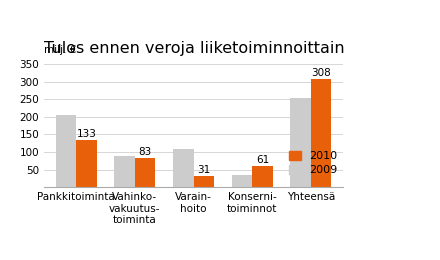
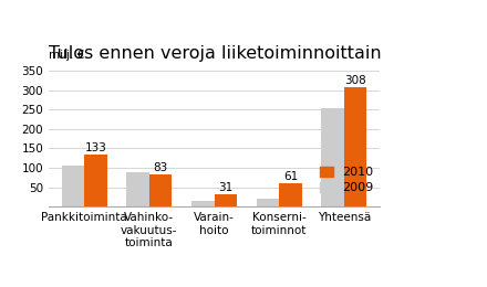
2009/Pankkitoiminta: 205 -> 105
2009/Varain- hoito: 110 -> 15
2009/Konserni- toiminnot: 35 -> 20
